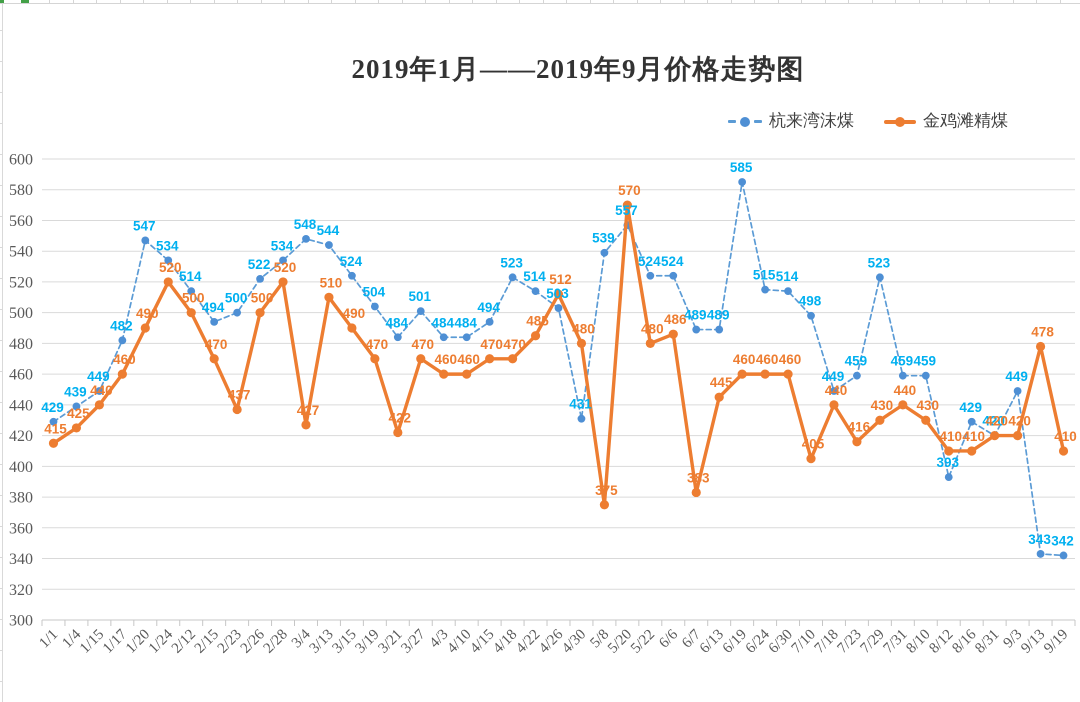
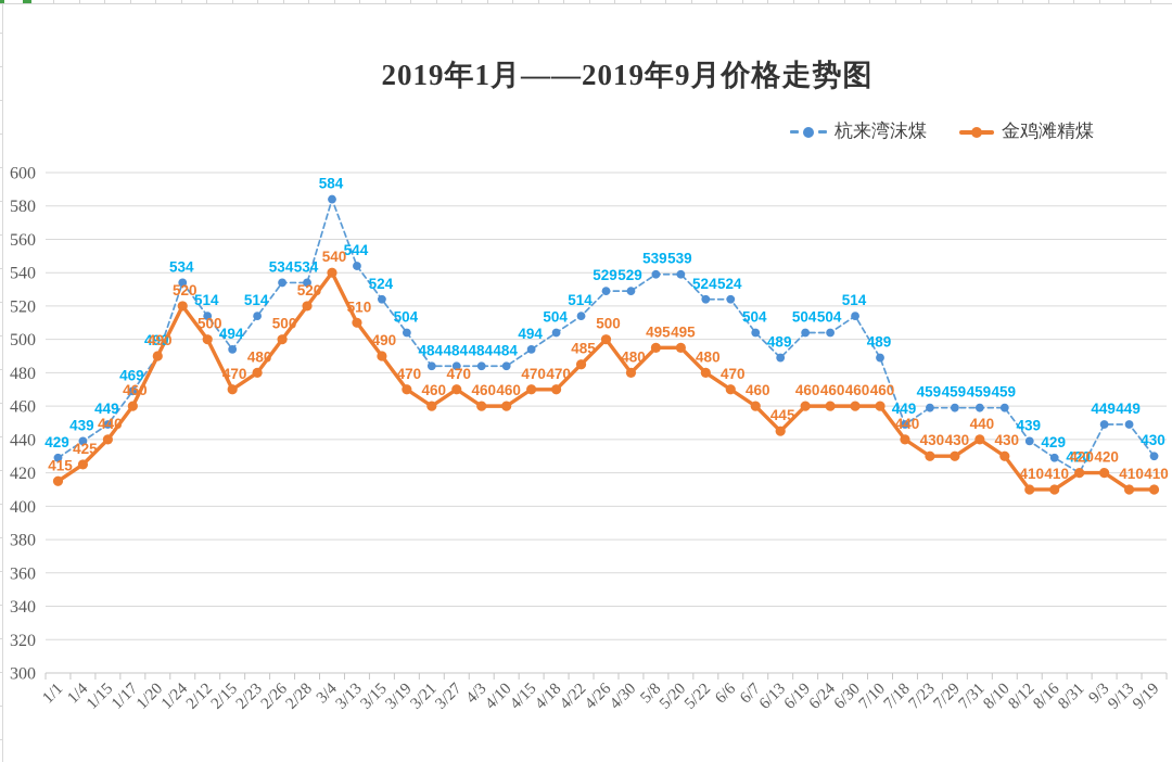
杭来湾沫煤/1/17: 482 -> 469
杭来湾沫煤/1/20: 547 -> 490
杭来湾沫煤/2/23: 500 -> 514
金鸡滩精煤/2/23: 437 -> 480
杭来湾沫煤/2/26: 522 -> 534
杭来湾沫煤/3/4: 548 -> 584
金鸡滩精煤/3/4: 427 -> 540
金鸡滩精煤/3/21: 422 -> 460
杭来湾沫煤/3/27: 501 -> 484
杭来湾沫煤/4/18: 523 -> 504
杭来湾沫煤/4/26: 503 -> 529
金鸡滩精煤/4/26: 512 -> 500
杭来湾沫煤/4/30: 431 -> 529
金鸡滩精煤/5/8: 375 -> 495
杭来湾沫煤/5/20: 557 -> 539
金鸡滩精煤/5/20: 570 -> 495
金鸡滩精煤/6/6: 486 -> 470
杭来湾沫煤/6/7: 489 -> 504
金鸡滩精煤/6/7: 383 -> 460
杭来湾沫煤/6/19: 585 -> 504
杭来湾沫煤/6/24: 515 -> 504
杭来湾沫煤/7/10: 498 -> 489
金鸡滩精煤/7/10: 405 -> 460
金鸡滩精煤/7/23: 416 -> 430
杭来湾沫煤/7/29: 523 -> 459
杭来湾沫煤/8/12: 393 -> 439
杭来湾沫煤/9/13: 343 -> 449
金鸡滩精煤/9/13: 478 -> 410
杭来湾沫煤/9/19: 342 -> 430
